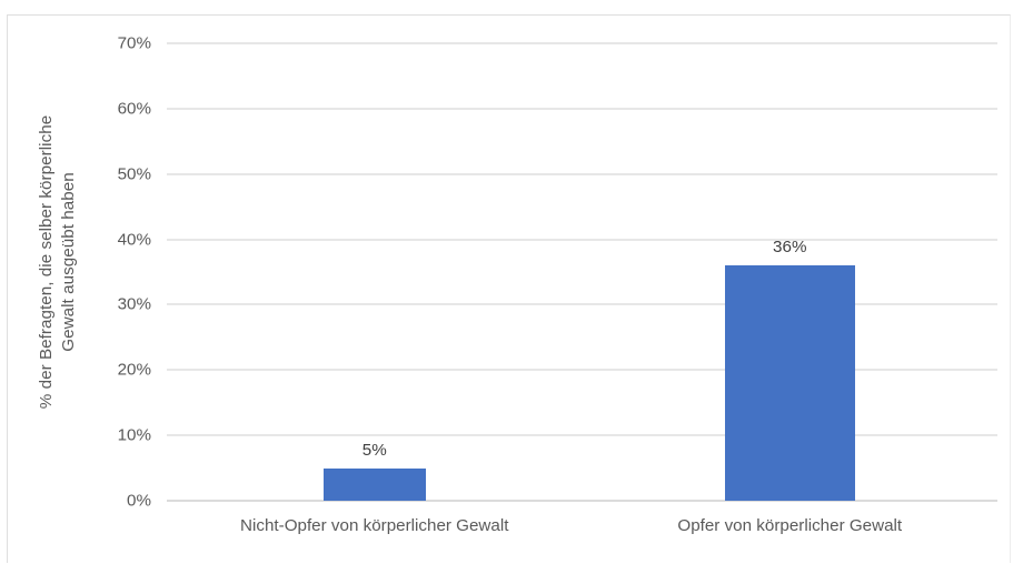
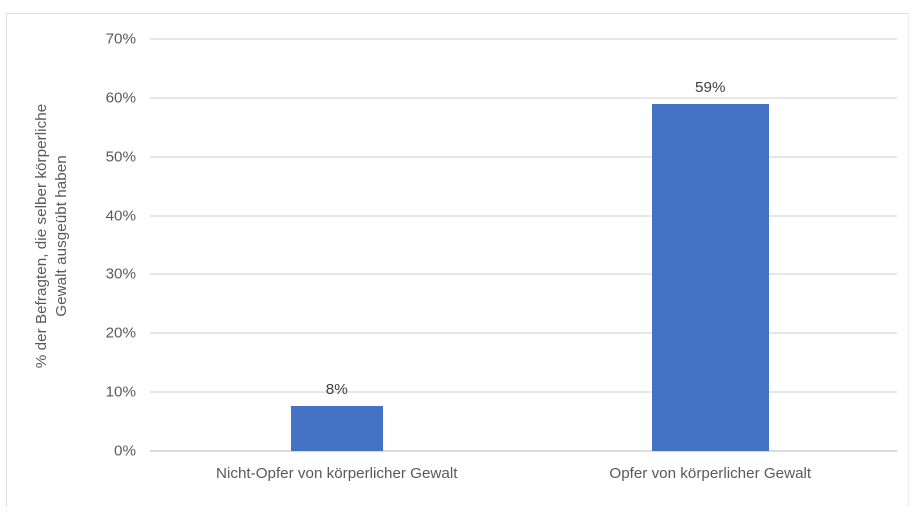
Nicht-Opfer von körperlicher Gewalt: 5% -> 8%
Opfer von körperlicher Gewalt: 36% -> 59%
